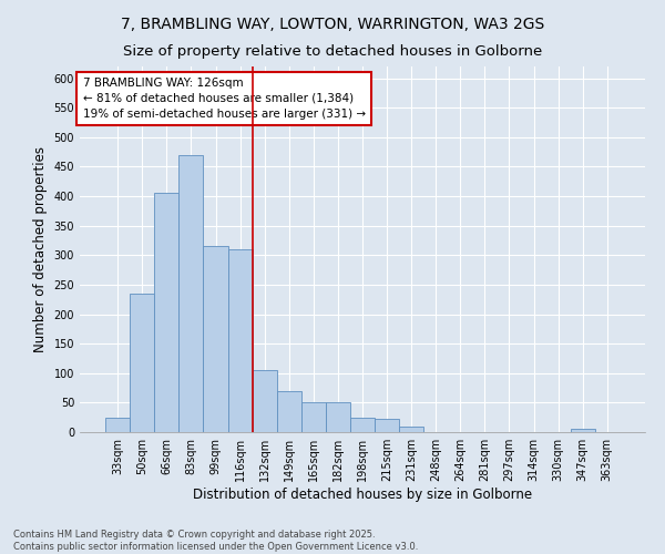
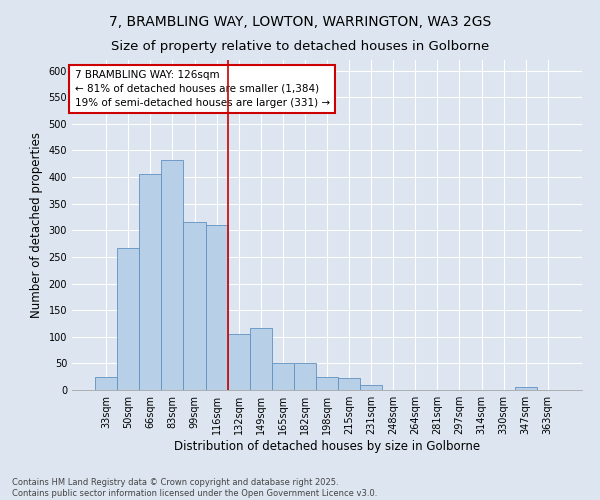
50sqm: 235 -> 266
83sqm: 470 -> 432
149sqm: 70 -> 116
